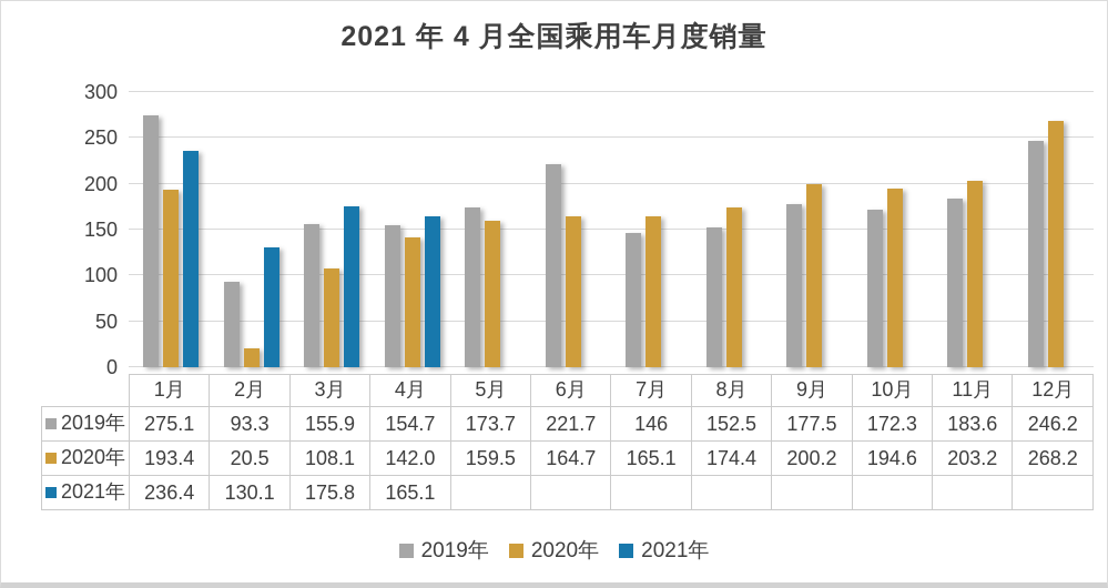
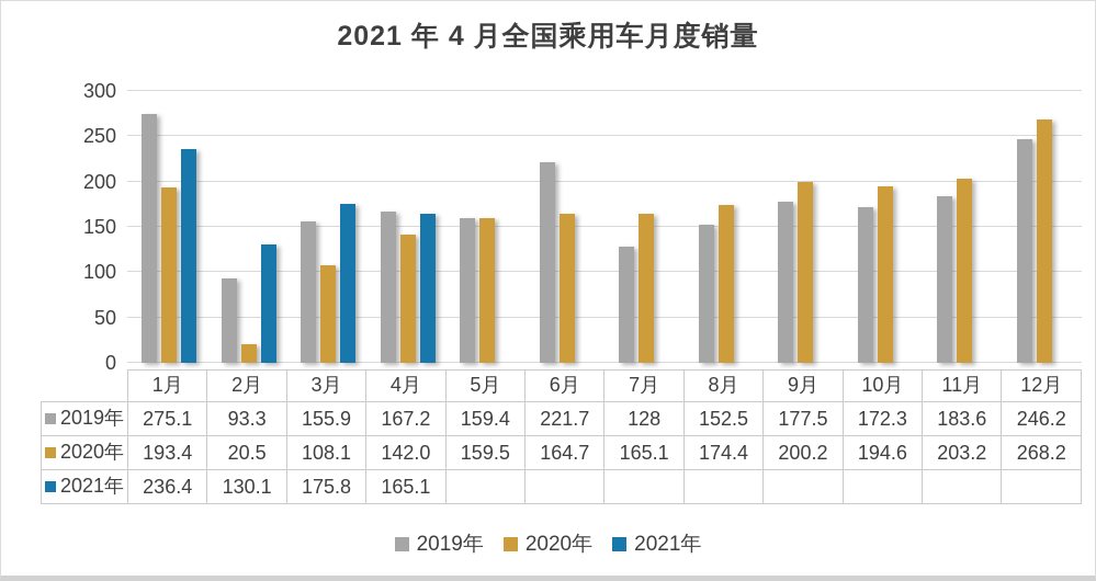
2019年/4月: 154.7 -> 167.2
2019年/5月: 173.7 -> 159.4
2019年/7月: 146 -> 128
